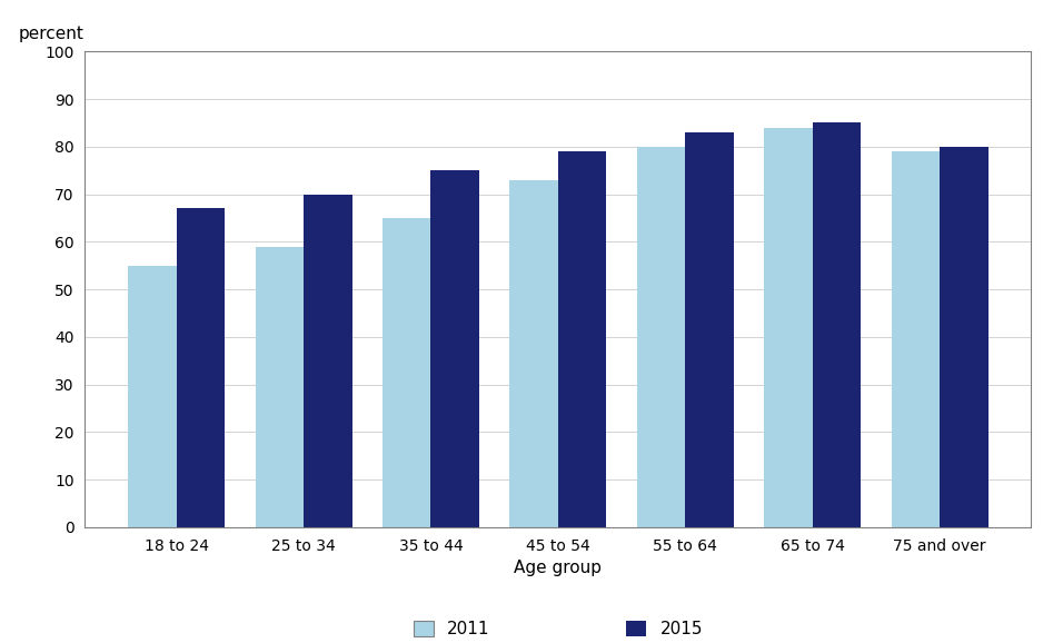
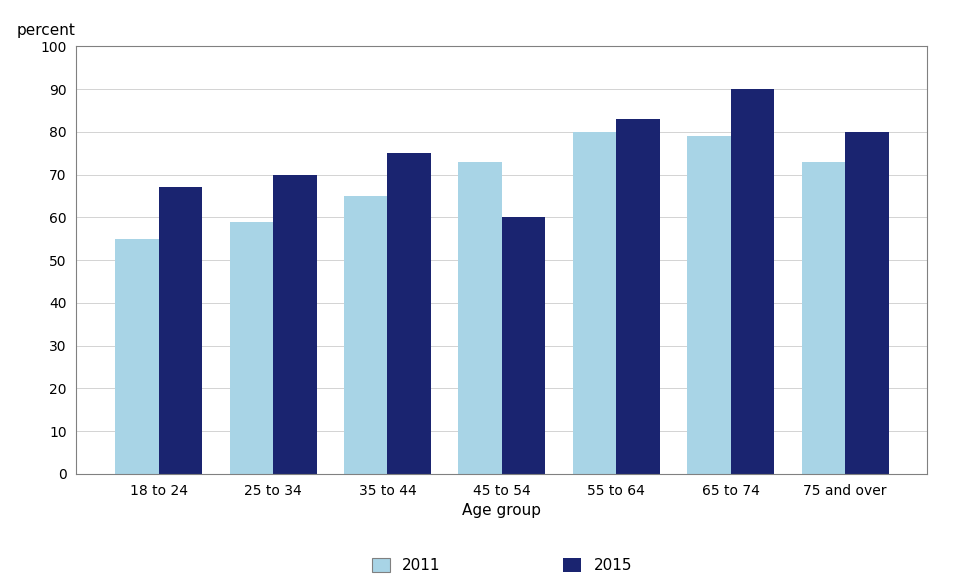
2015/45 to 54: 79 -> 60
2011/65 to 74: 84 -> 79
2015/65 to 74: 85 -> 90
2011/75 and over: 79 -> 73
